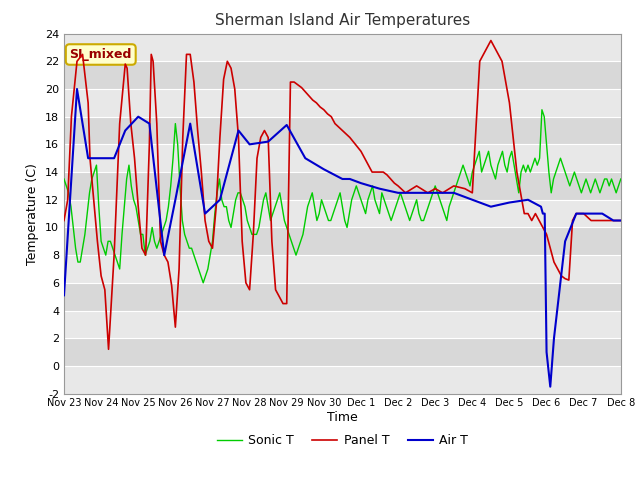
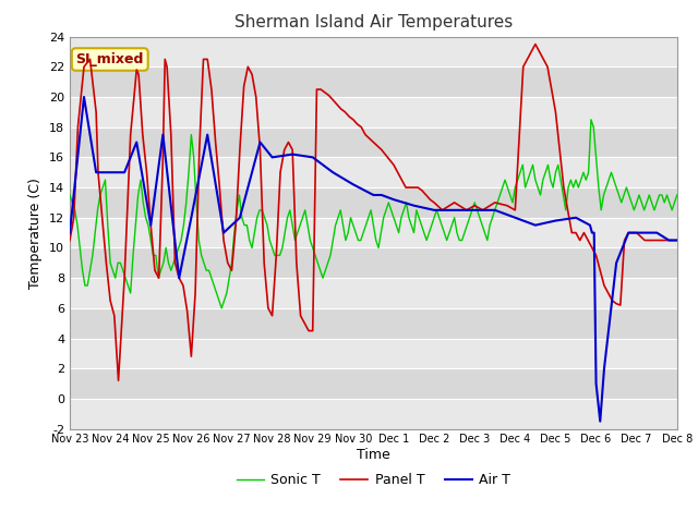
Air T/Nov 23: 5.1 -> 11.0
Air T/Nov 25: 18.0 -> 11.5
Air T/Nov 29: 17.4 -> 16.0
